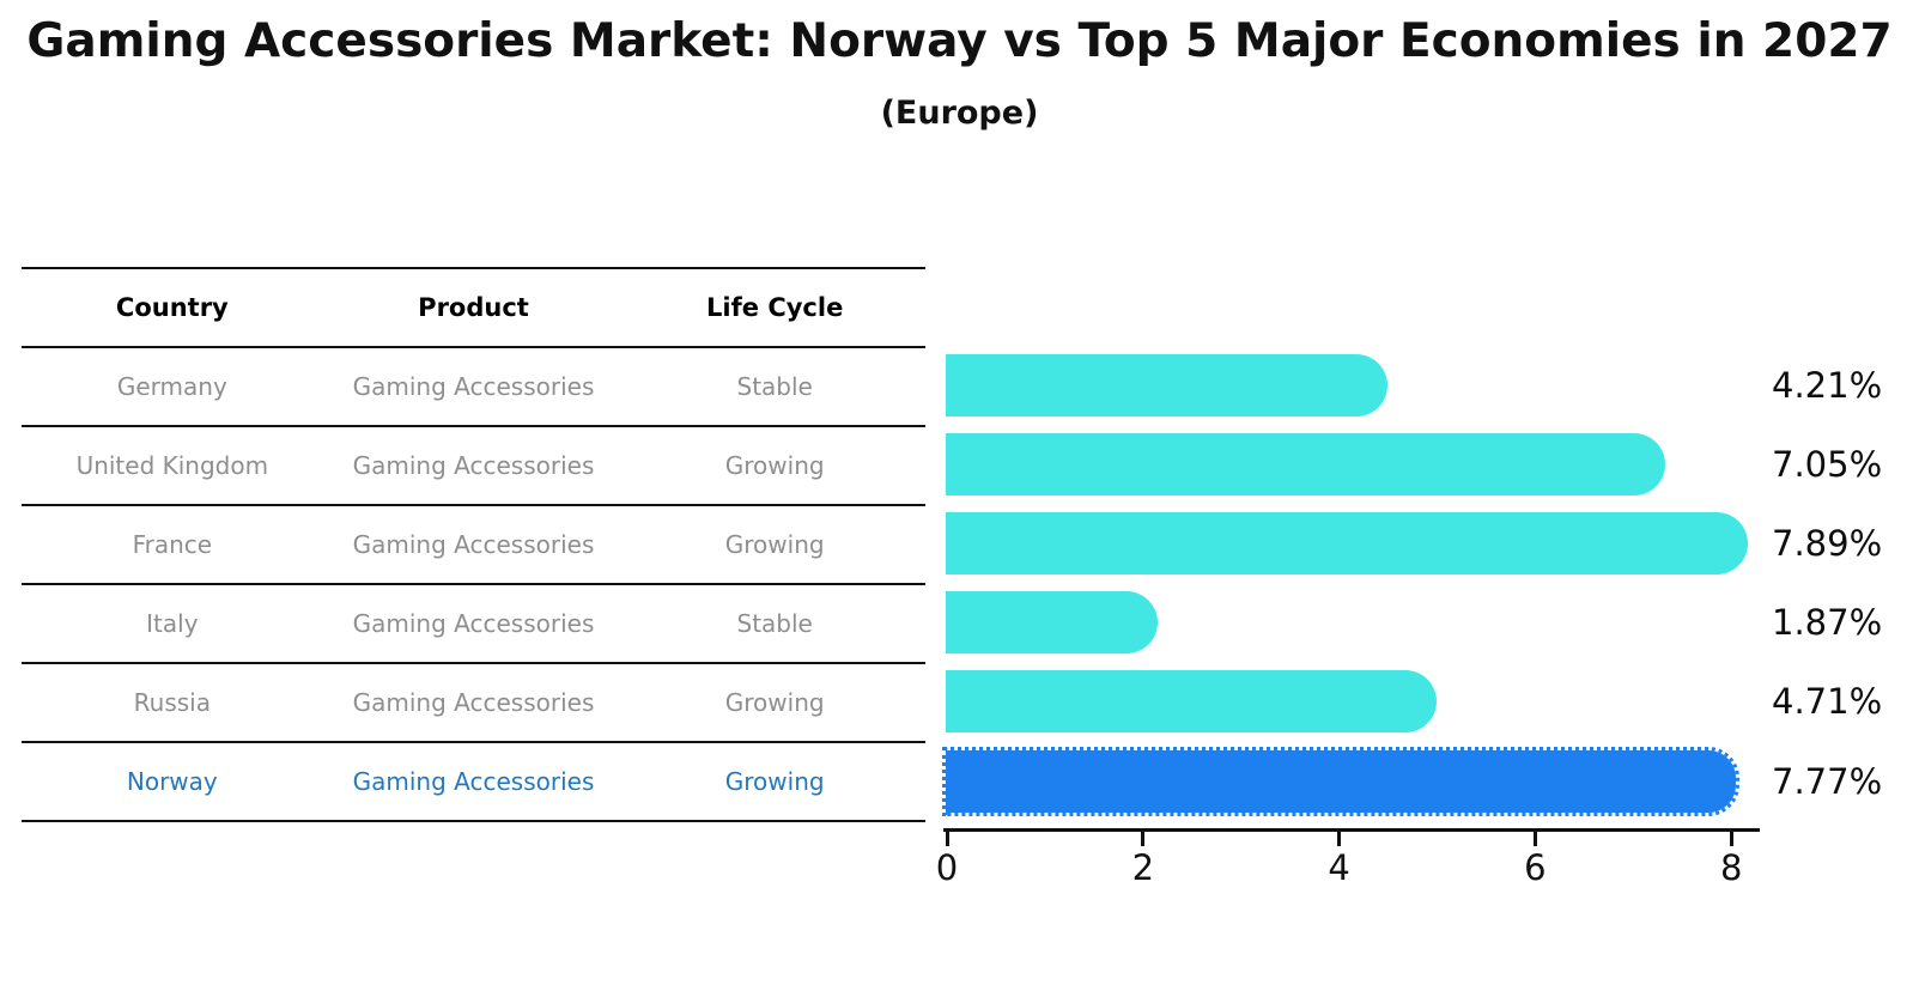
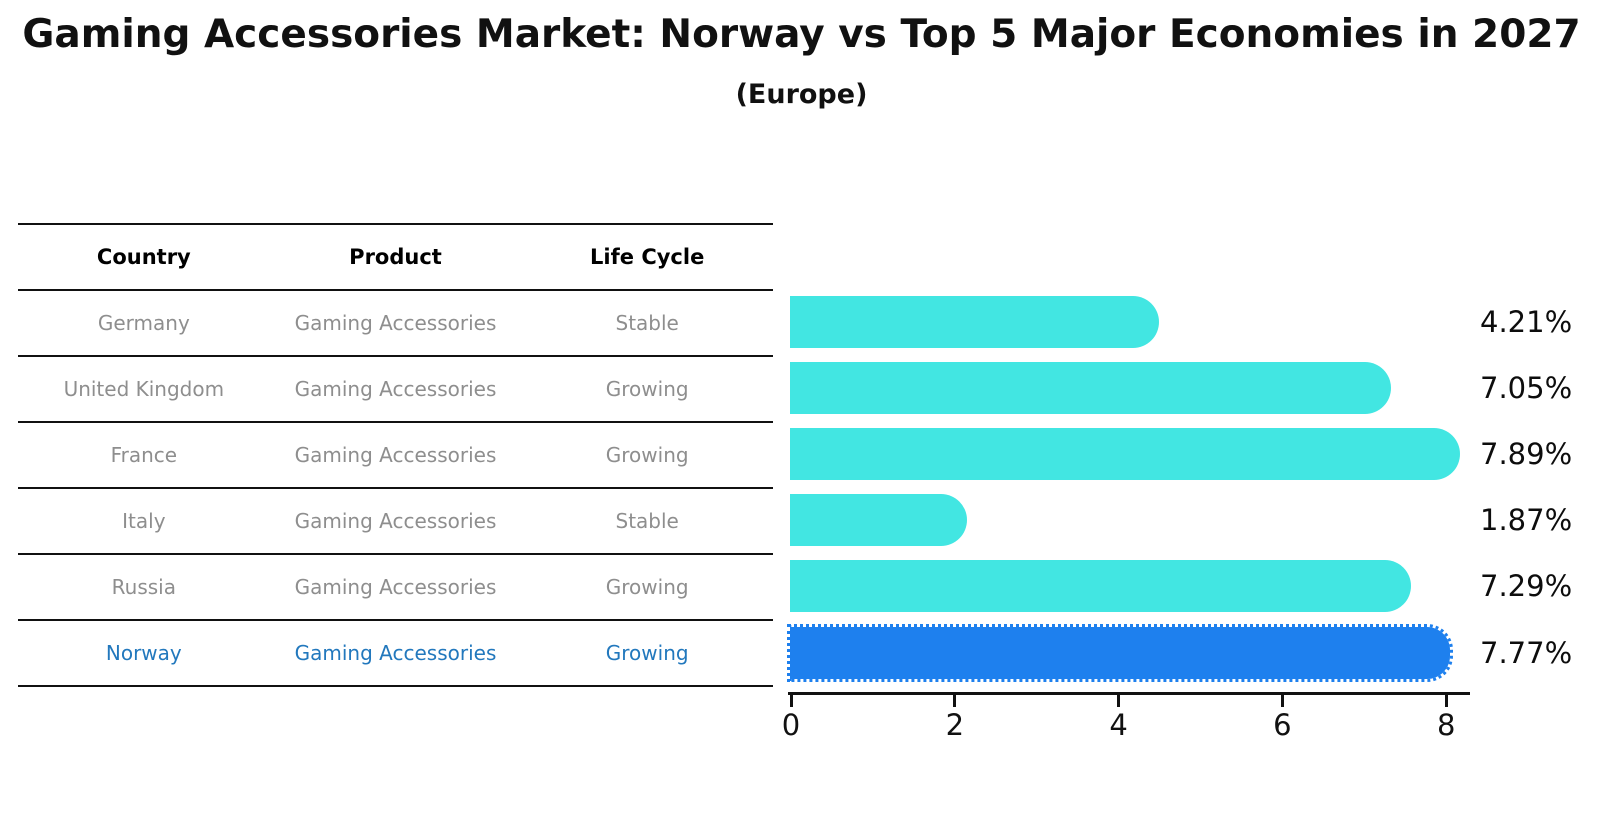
Russia: 4.71% -> 7.29%
